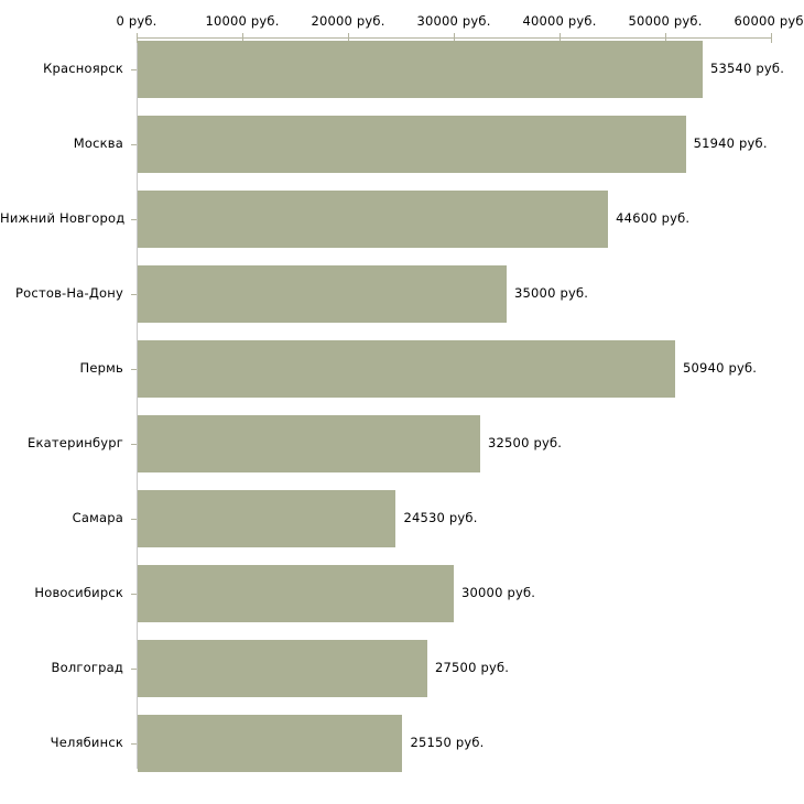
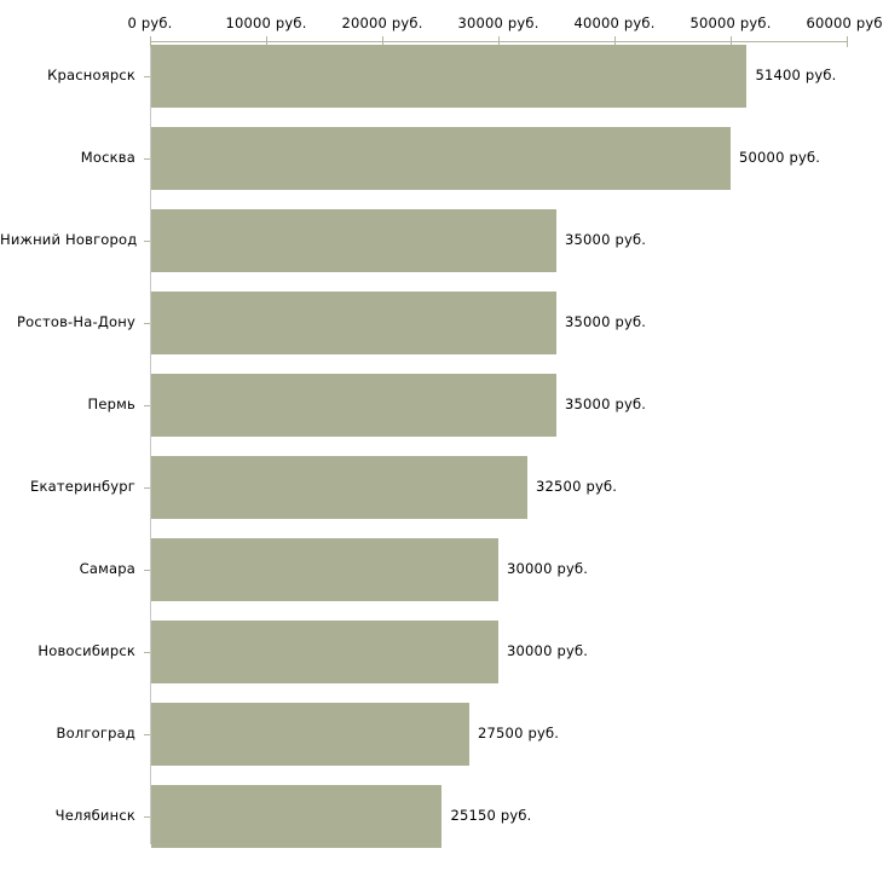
Красноярск: 53540 -> 51400
Москва: 51940 -> 50000
Нижний Новгород: 44600 -> 35000
Пермь: 50940 -> 35000
Самара: 24530 -> 30000
